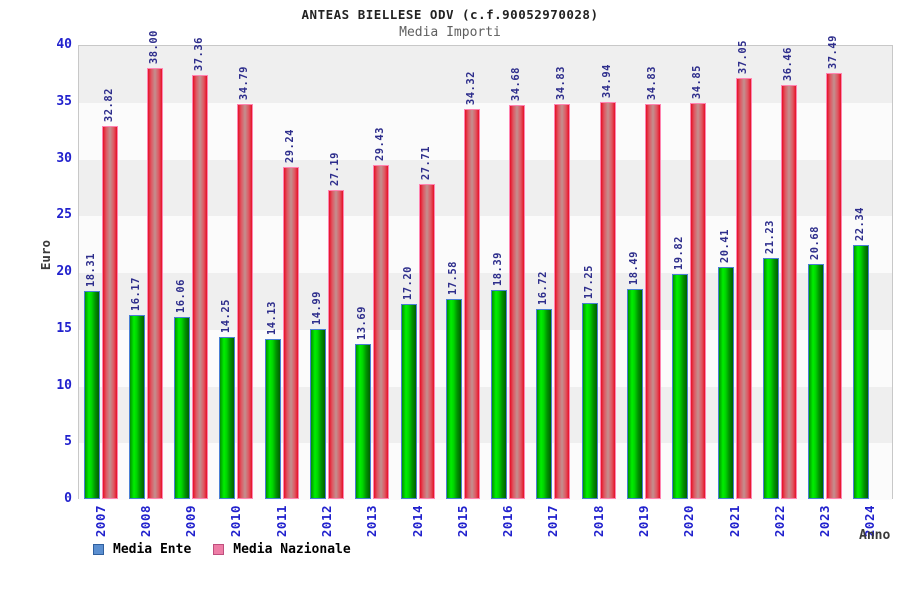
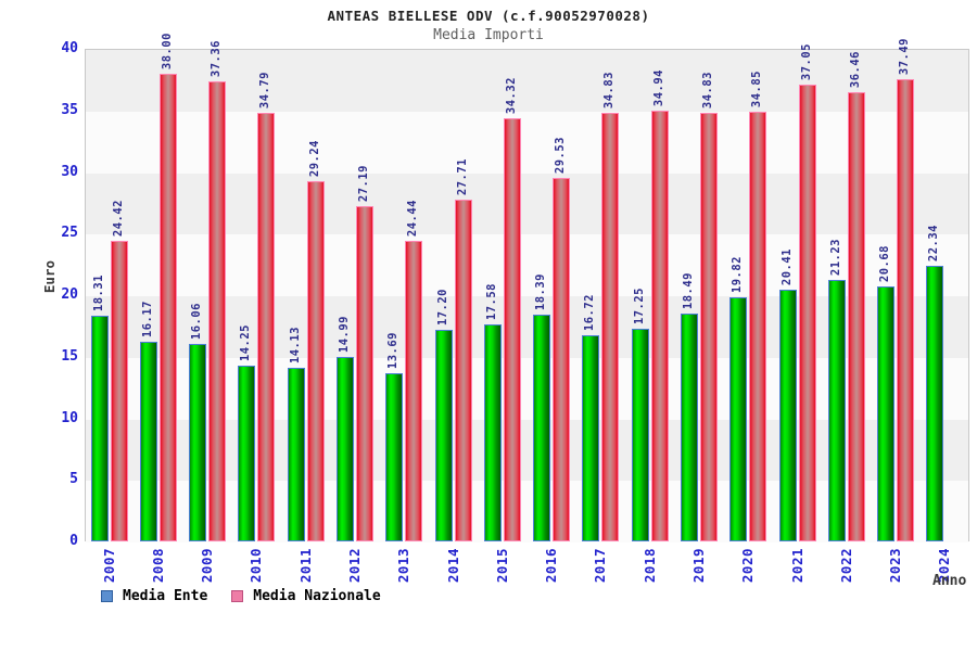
Media Nazionale/2007: 32.82 -> 24.42
Media Nazionale/2013: 29.43 -> 24.44
Media Nazionale/2016: 34.68 -> 29.53
